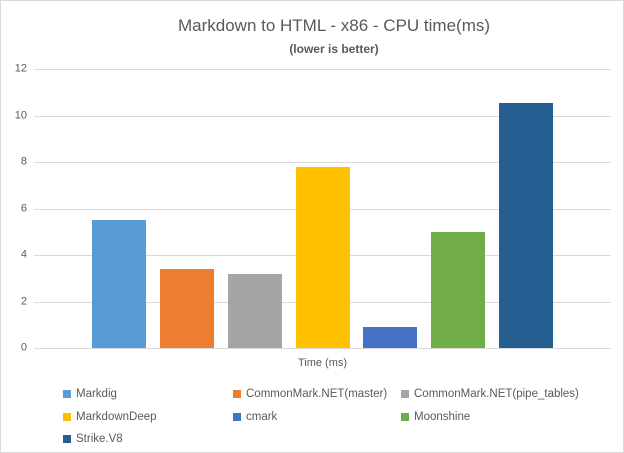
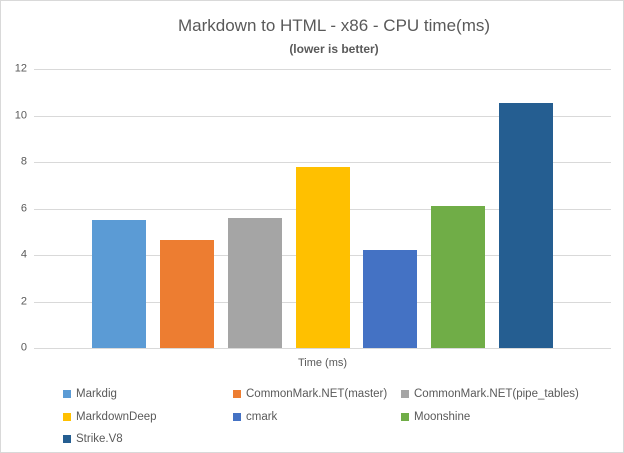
CommonMark.NET(master): 3.4 -> 4.7
CommonMark.NET(pipe_tables): 3.2 -> 5.6
cmark: 0.9 -> 4.2
Moonshine: 5.0 -> 6.1
